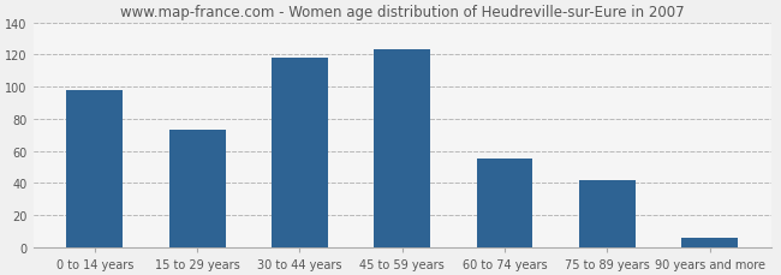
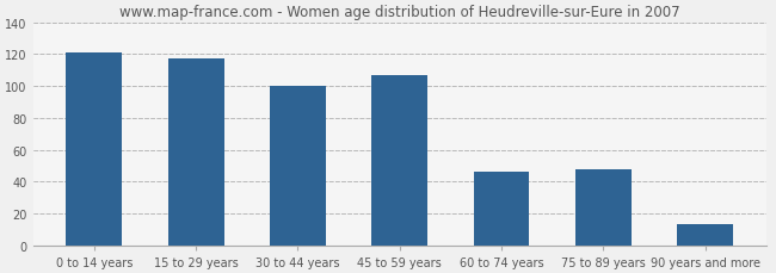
0 to 14 years: 98 -> 121
15 to 29 years: 73 -> 117
30 to 44 years: 118 -> 100
45 to 59 years: 123 -> 107
60 to 74 years: 55 -> 46
75 to 89 years: 42 -> 48
90 years and more: 6 -> 13
